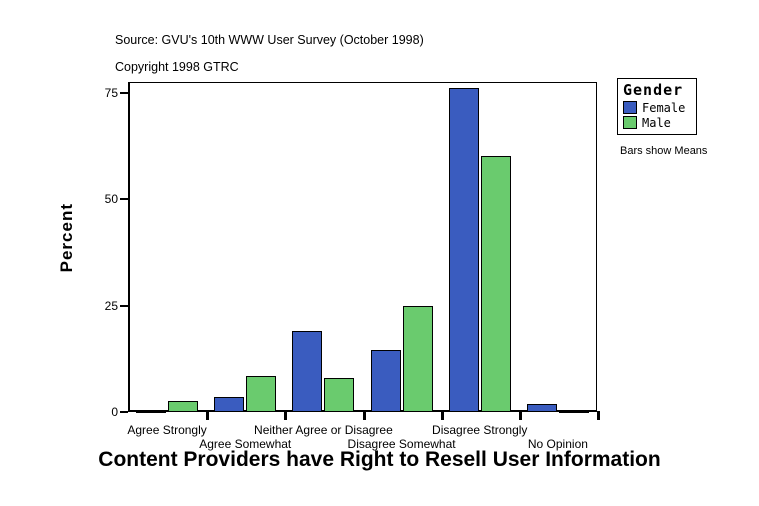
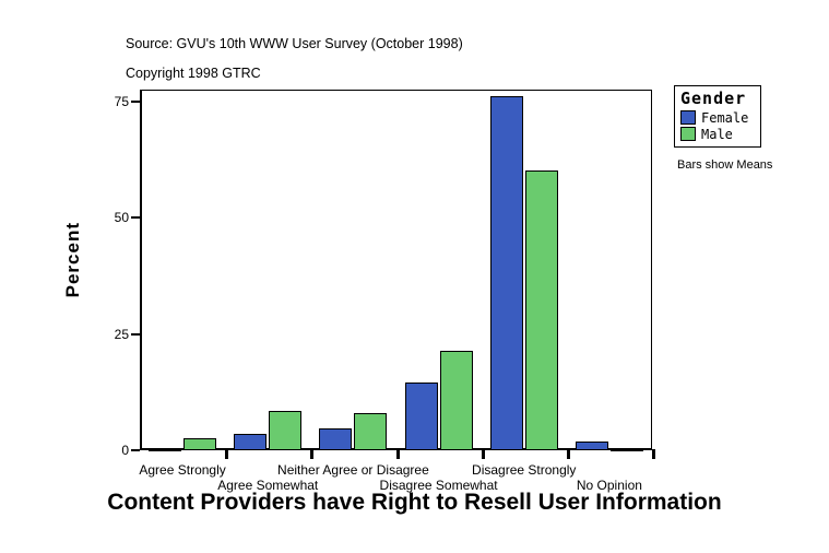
Female/Neither Agree or Disagree: 19 -> 5
Male/Disagree Somewhat: 25 -> 22
